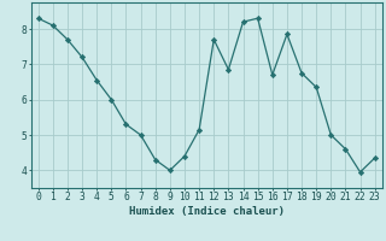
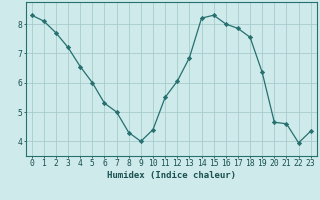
11: 5.15 -> 5.50
12: 7.70 -> 6.05
16: 6.70 -> 8.00
18: 6.75 -> 7.55
20: 5.00 -> 4.65
